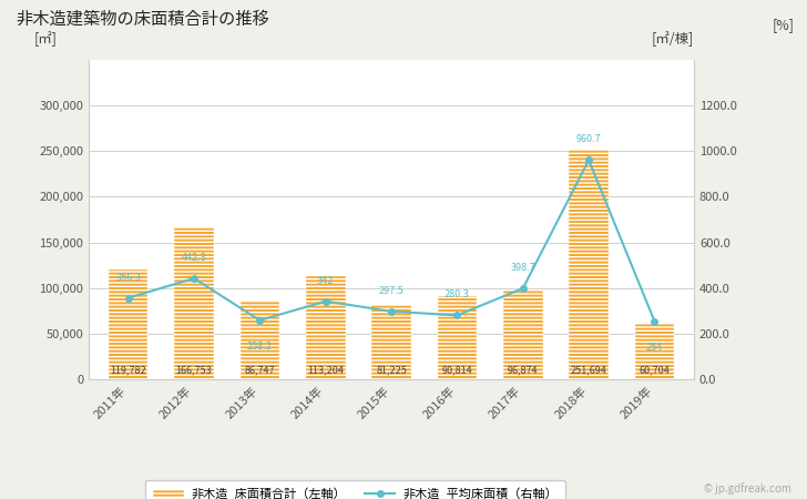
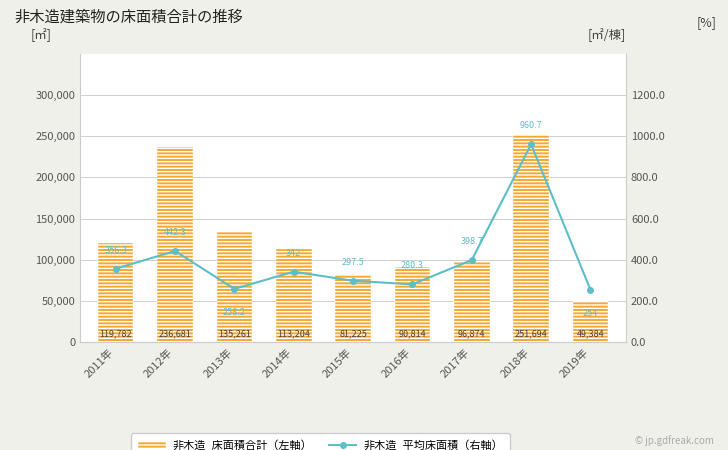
非木造_床面積合計（左軸）/2012年: 166,753 -> 236,681
非木造_床面積合計（左軸）/2013年: 86,747 -> 135,261
非木造_床面積合計（左軸）/2019年: 60,704 -> 49,384
